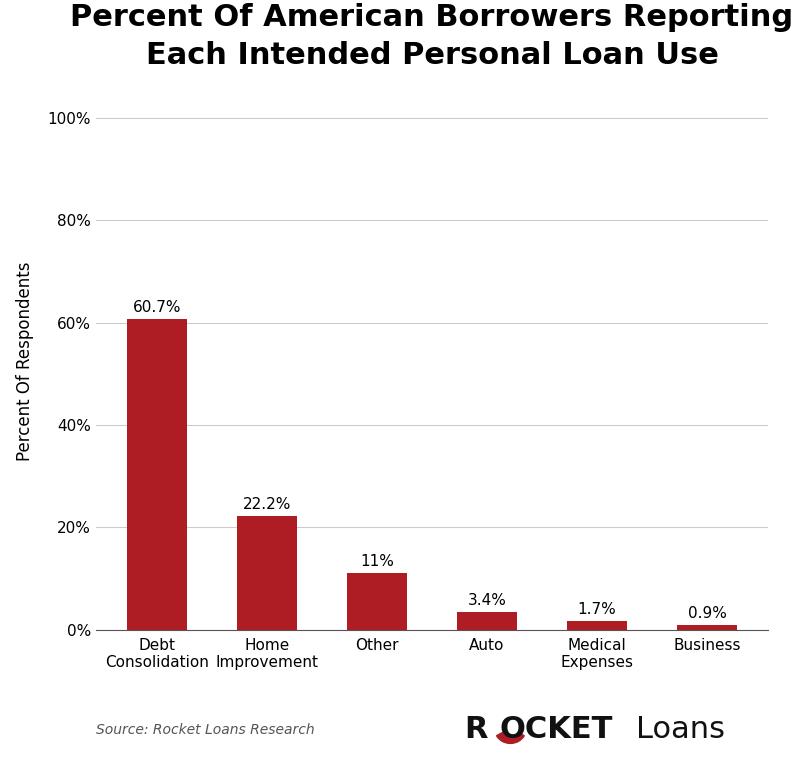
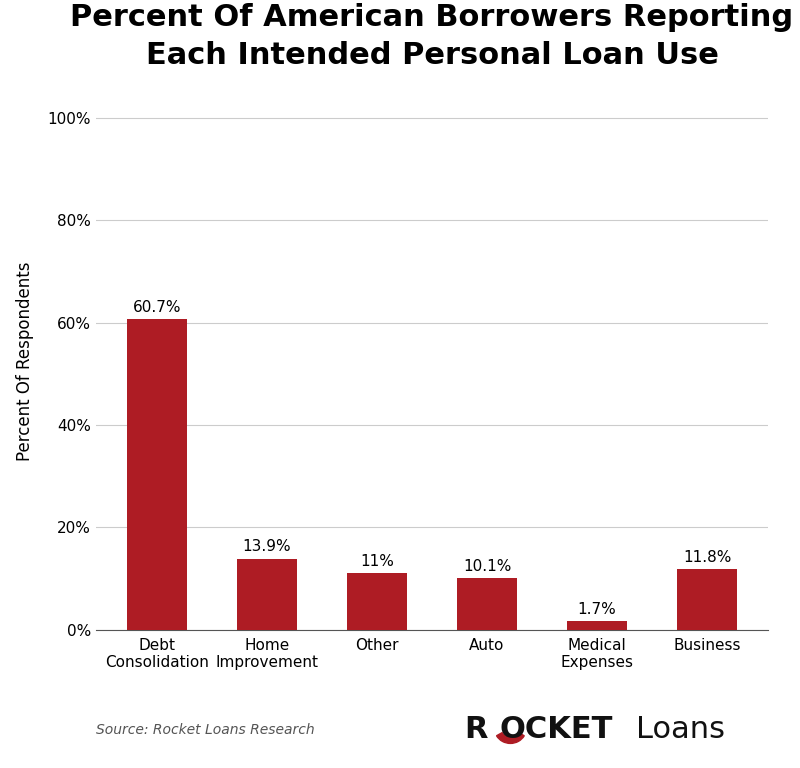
Home Improvement: 22.2% -> 13.9%
Auto: 3.4% -> 10.1%
Business: 0.9% -> 11.8%
